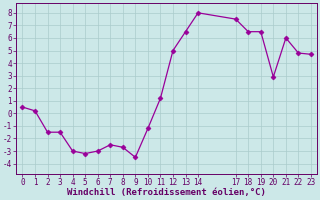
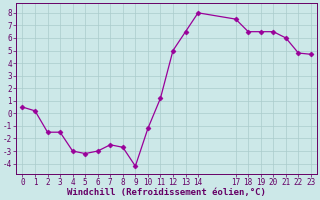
9: -3.5 -> -4.2
20: 2.9 -> 6.5
